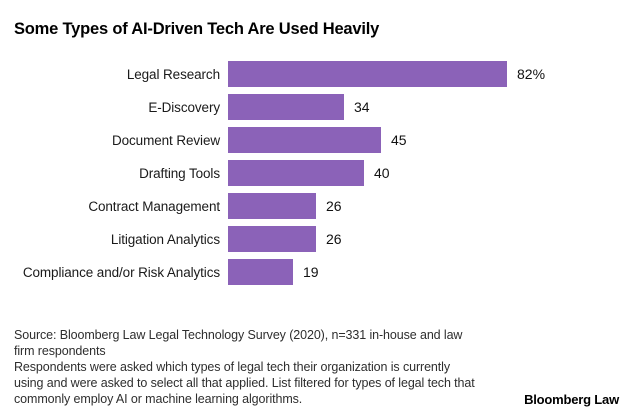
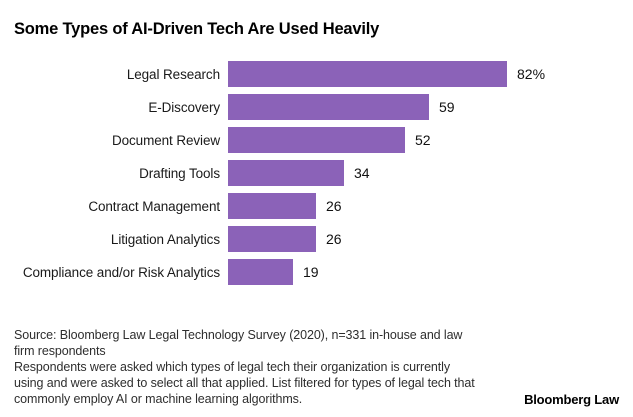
E-Discovery: 34 -> 59
Document Review: 45 -> 52
Drafting Tools: 40 -> 34
